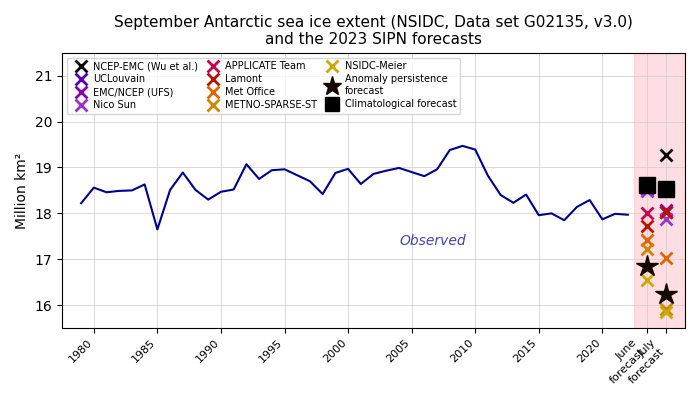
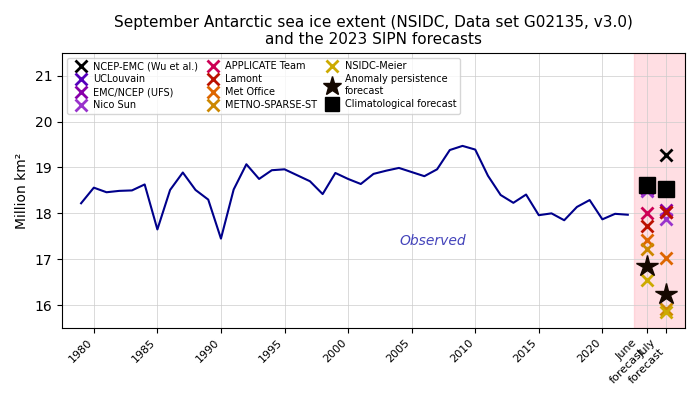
1990: 18.47 -> 17.45
2000: 18.97 -> 18.75
